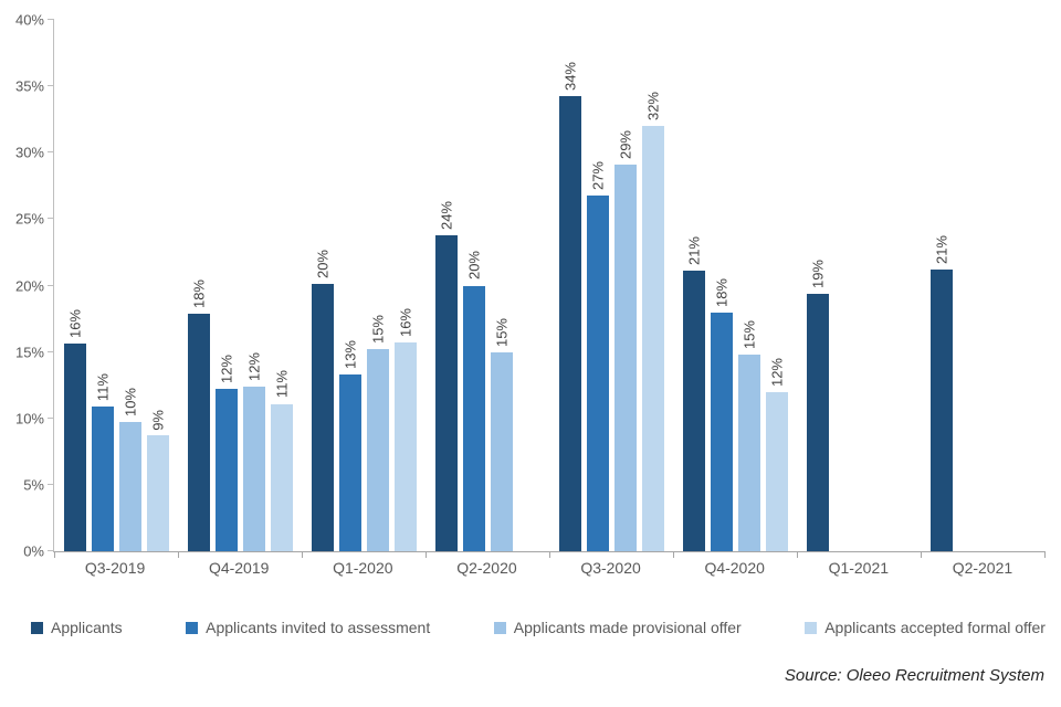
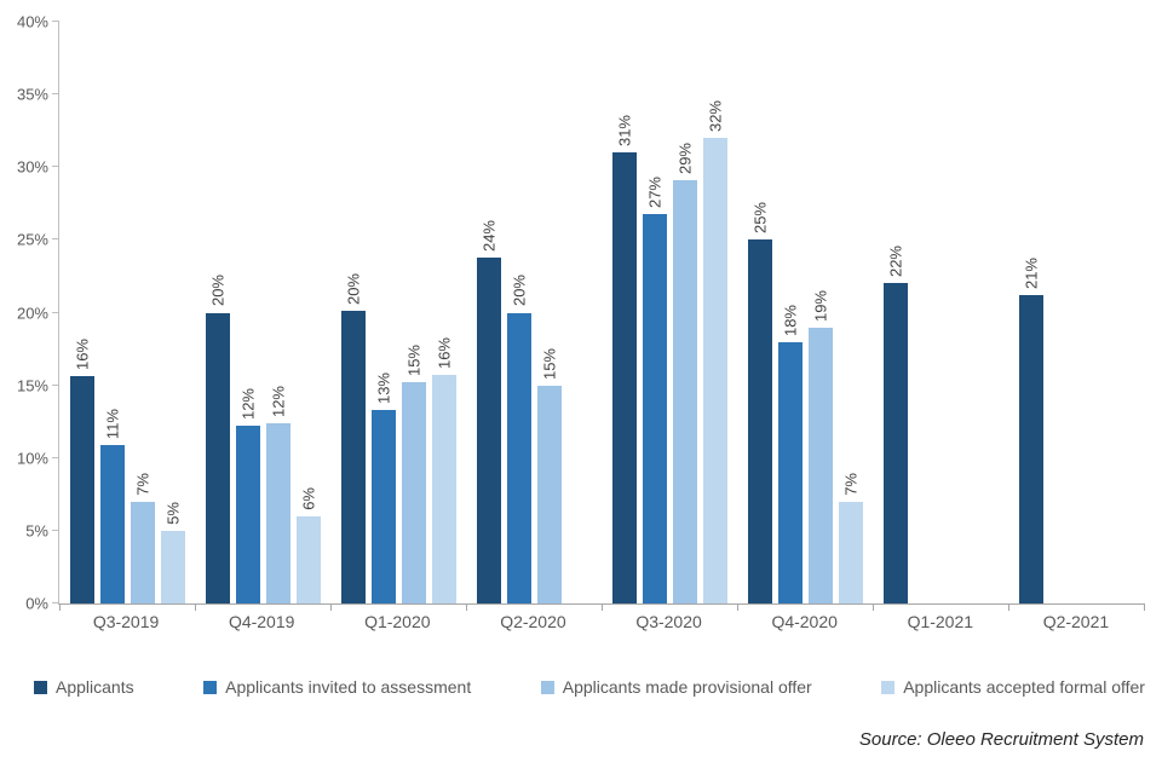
Applicants made provisional offer/Q3-2019: 10% -> 7%
Applicants accepted formal offer/Q3-2019: 9% -> 5%
Applicants/Q4-2019: 18% -> 20%
Applicants accepted formal offer/Q4-2019: 11% -> 6%
Applicants/Q3-2020: 34% -> 31%
Applicants/Q4-2020: 21% -> 25%
Applicants made provisional offer/Q4-2020: 15% -> 19%
Applicants accepted formal offer/Q4-2020: 12% -> 7%
Applicants/Q1-2021: 19% -> 22%
